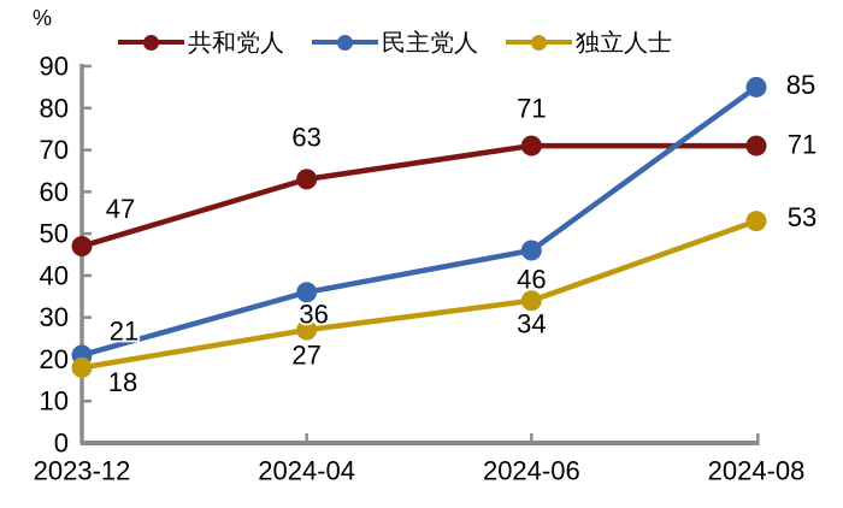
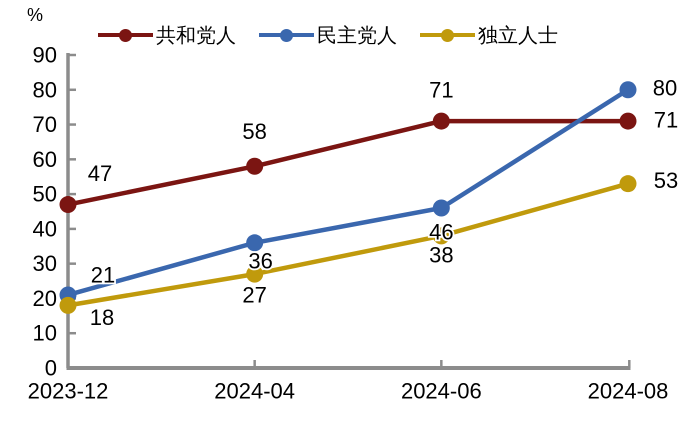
共和党人/2024-04: 63 -> 58
独立人士/2024-06: 34 -> 38
民主党人/2024-08: 85 -> 80
